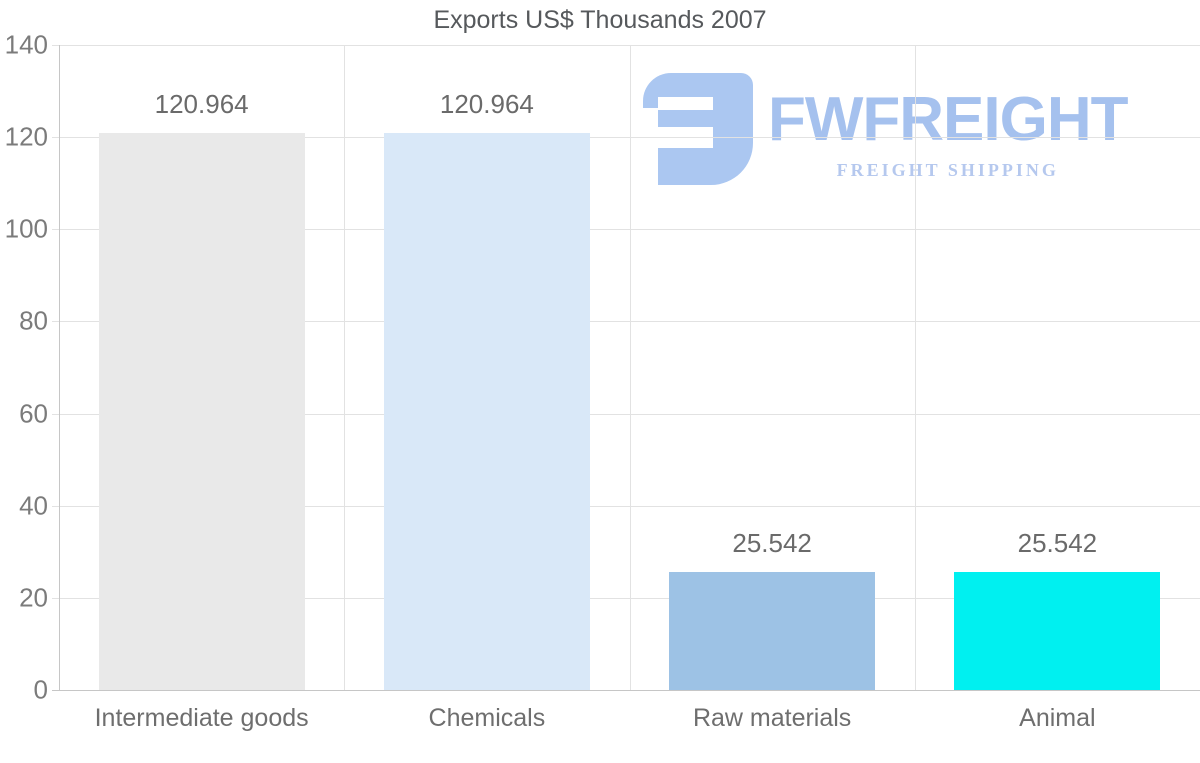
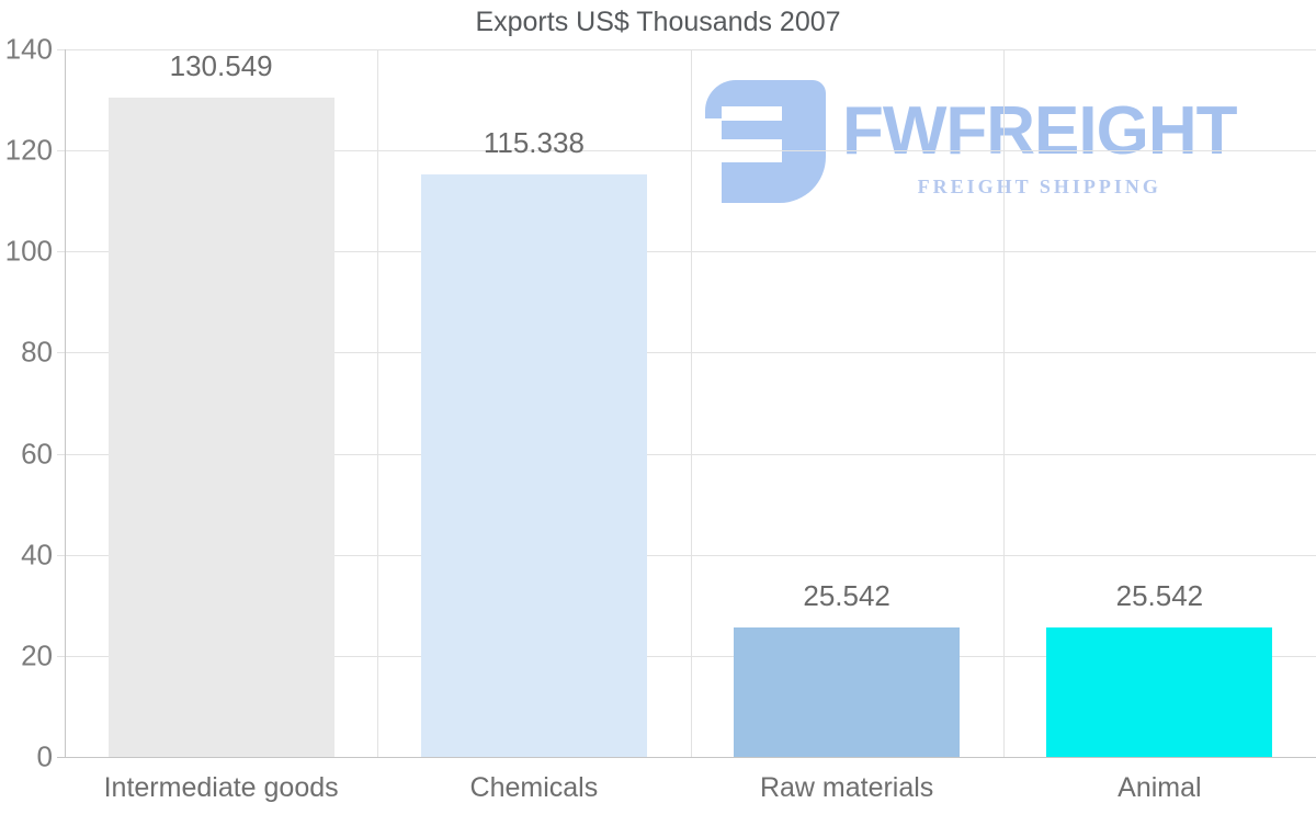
Intermediate goods: 120.964 -> 130.549
Chemicals: 120.964 -> 115.338
